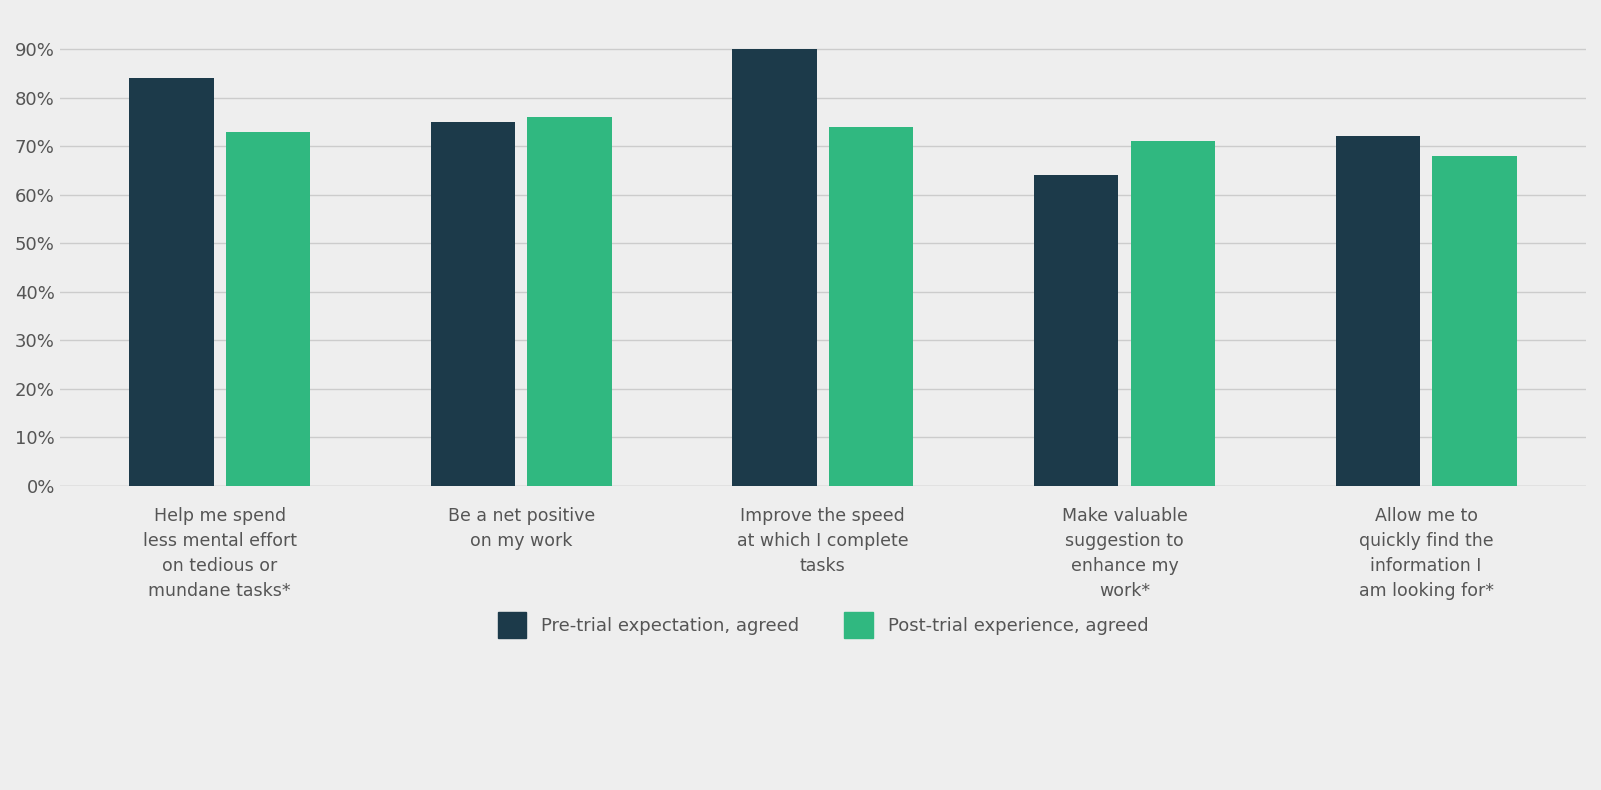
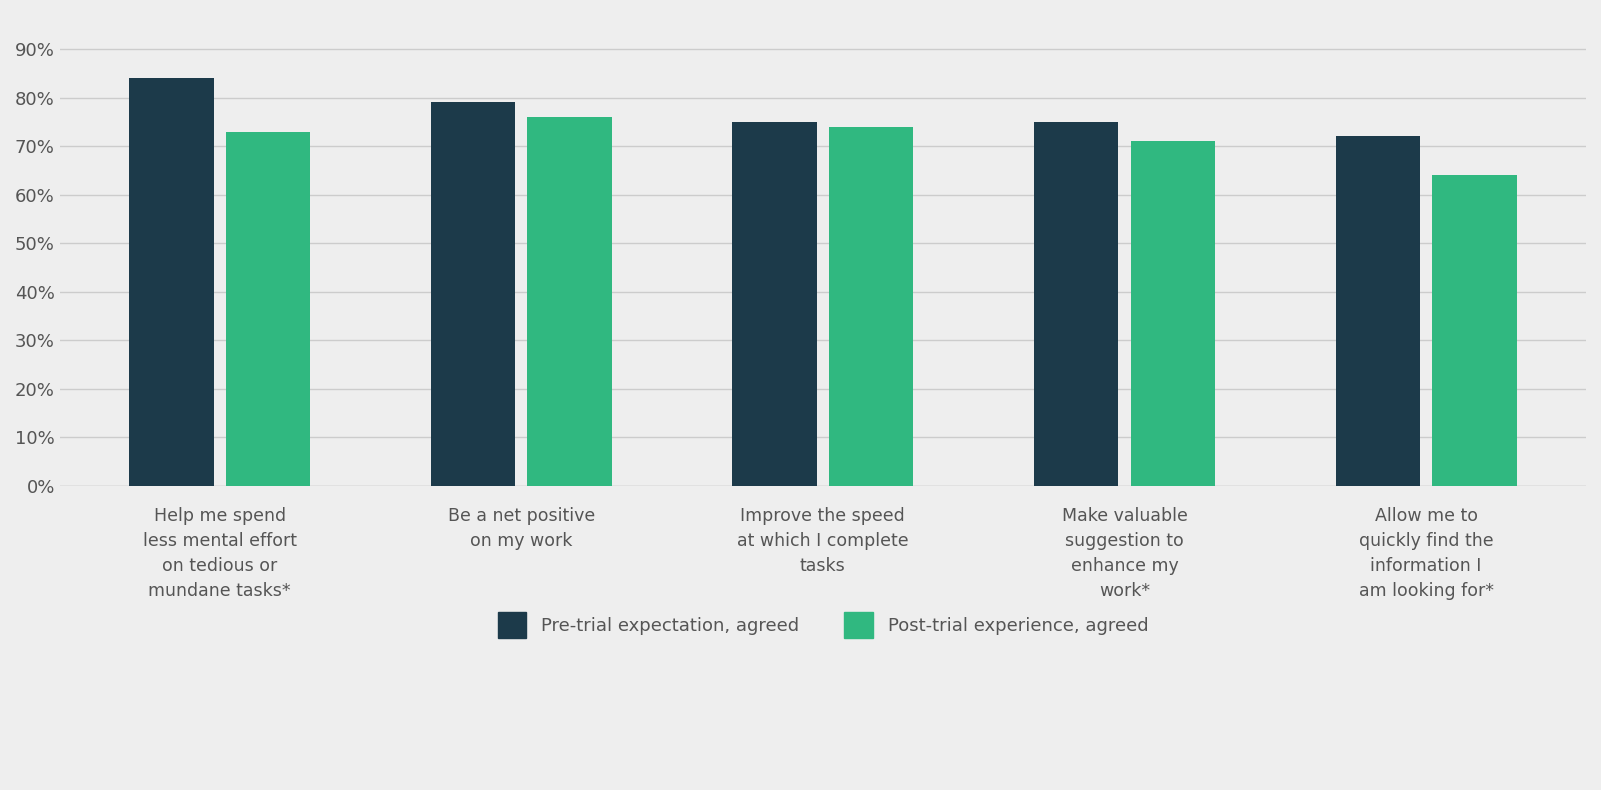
Pre-trial expectation, agreed/Be a net positive on my work: 75% -> 79%
Pre-trial expectation, agreed/Improve the speed at which I complete tasks: 90% -> 75%
Pre-trial expectation, agreed/Make valuable suggestion to enhance my work*: 64% -> 75%
Post-trial experience, agreed/Allow me to quickly find the information I am looking for*: 68% -> 64%
